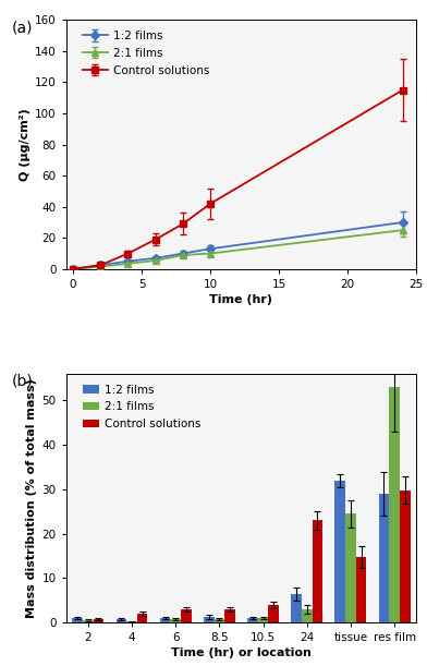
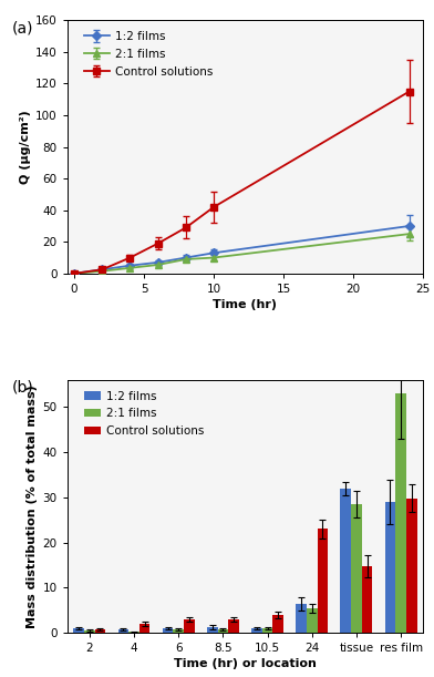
2:1 films/24: 3.0 -> 5.5
2:1 films/tissue: 24.5 -> 28.5
